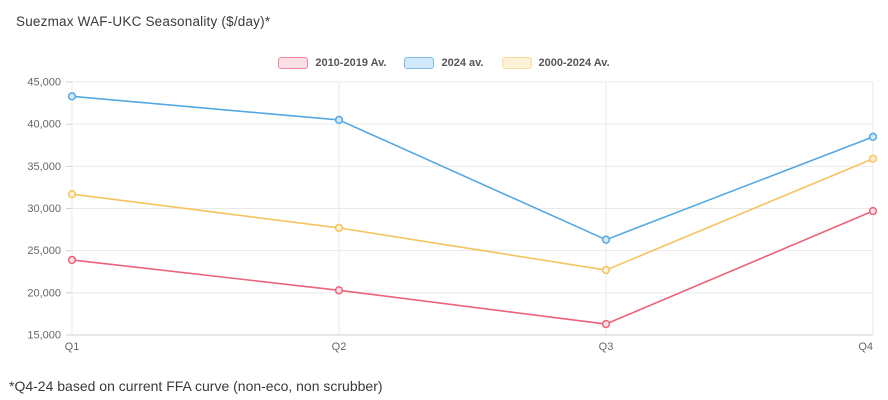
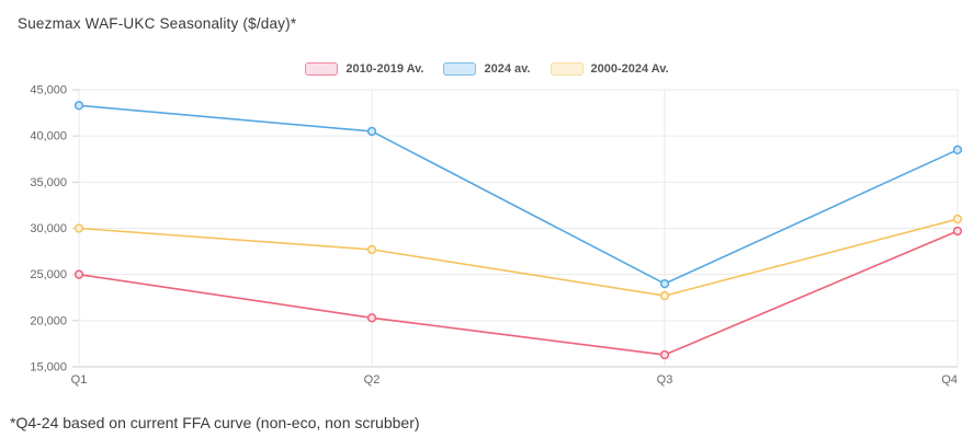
2010-2019 Av./Q1: 24000 -> 25000
2000-2024 Av./Q1: 32000 -> 30000
2024 av./Q3: 26000 -> 24000
2000-2024 Av./Q4: 36000 -> 31000
